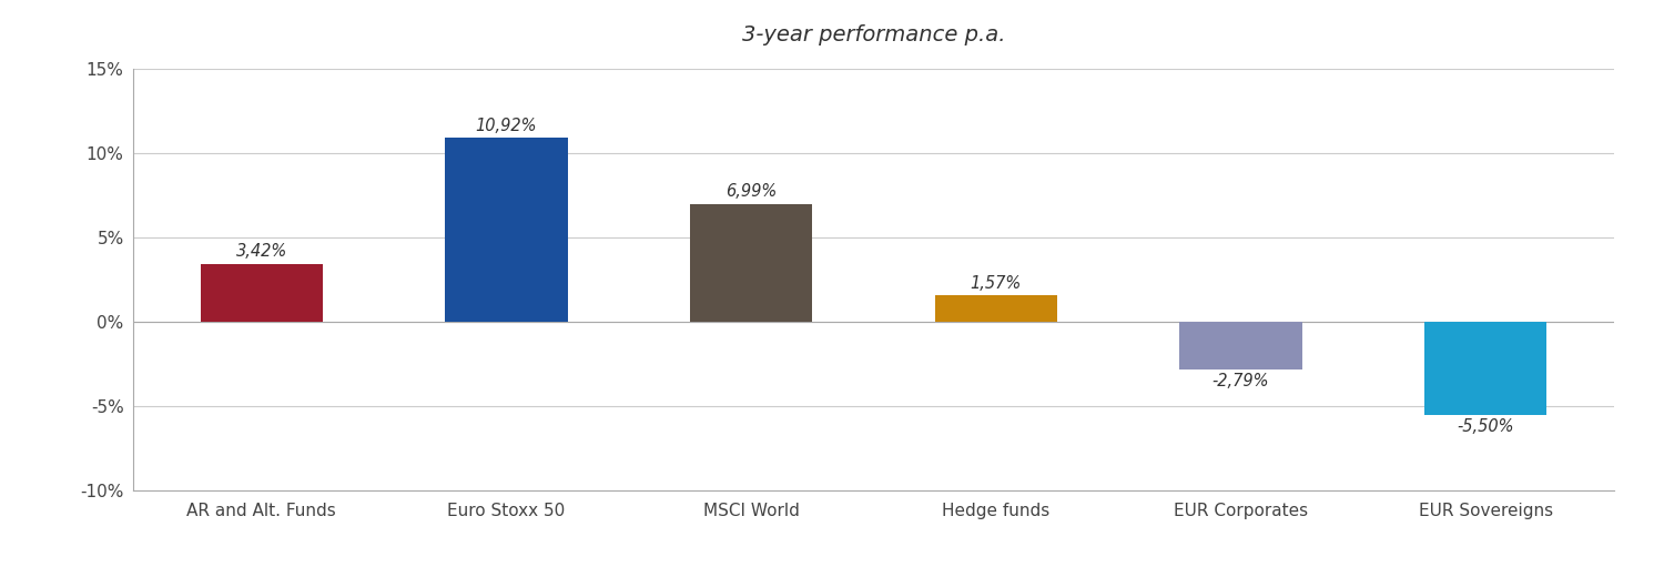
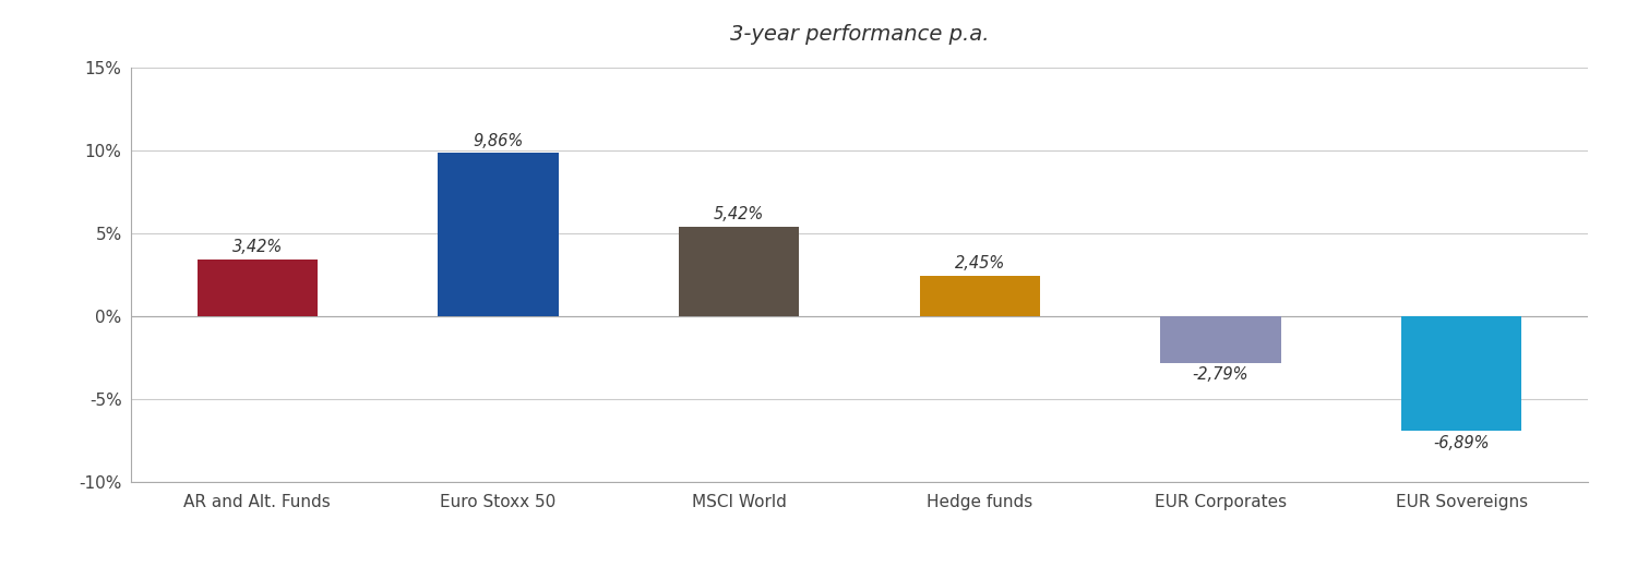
Euro Stoxx 50: 10,92% -> 9,86%
MSCI World: 6,99% -> 5,42%
Hedge funds: 1,57% -> 2,45%
EUR Sovereigns: -5,50% -> -6,89%
